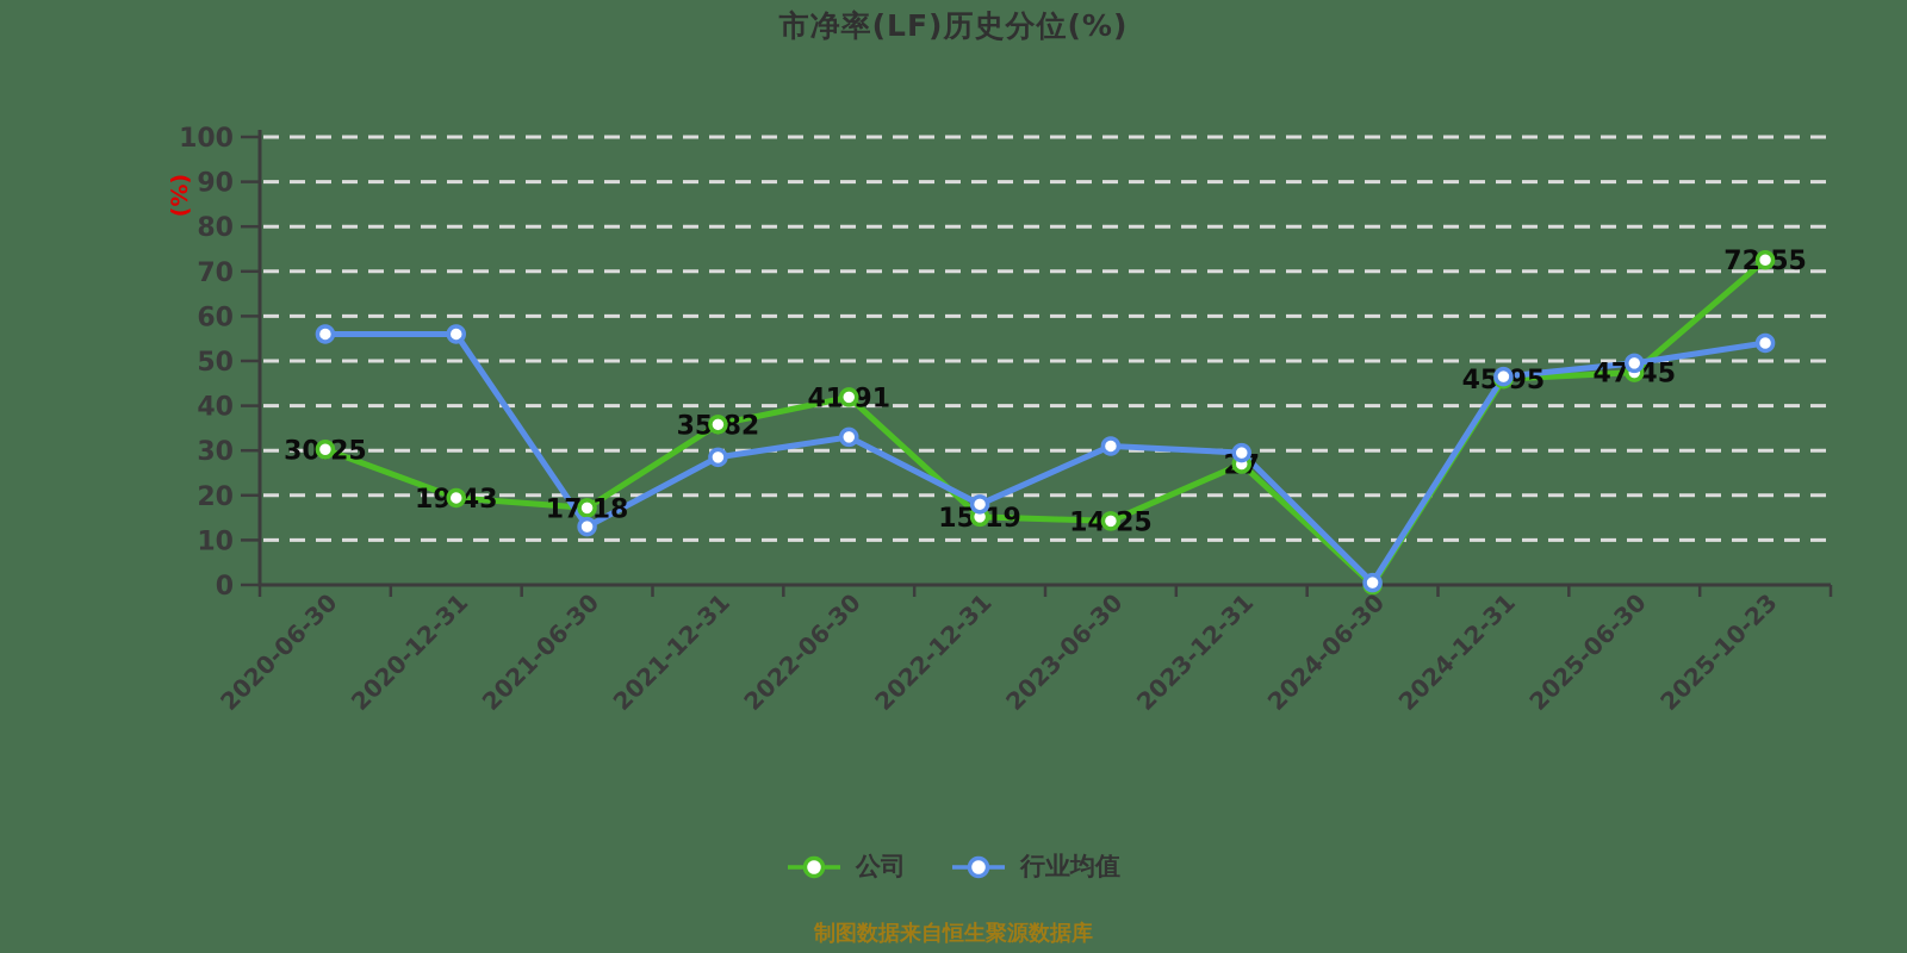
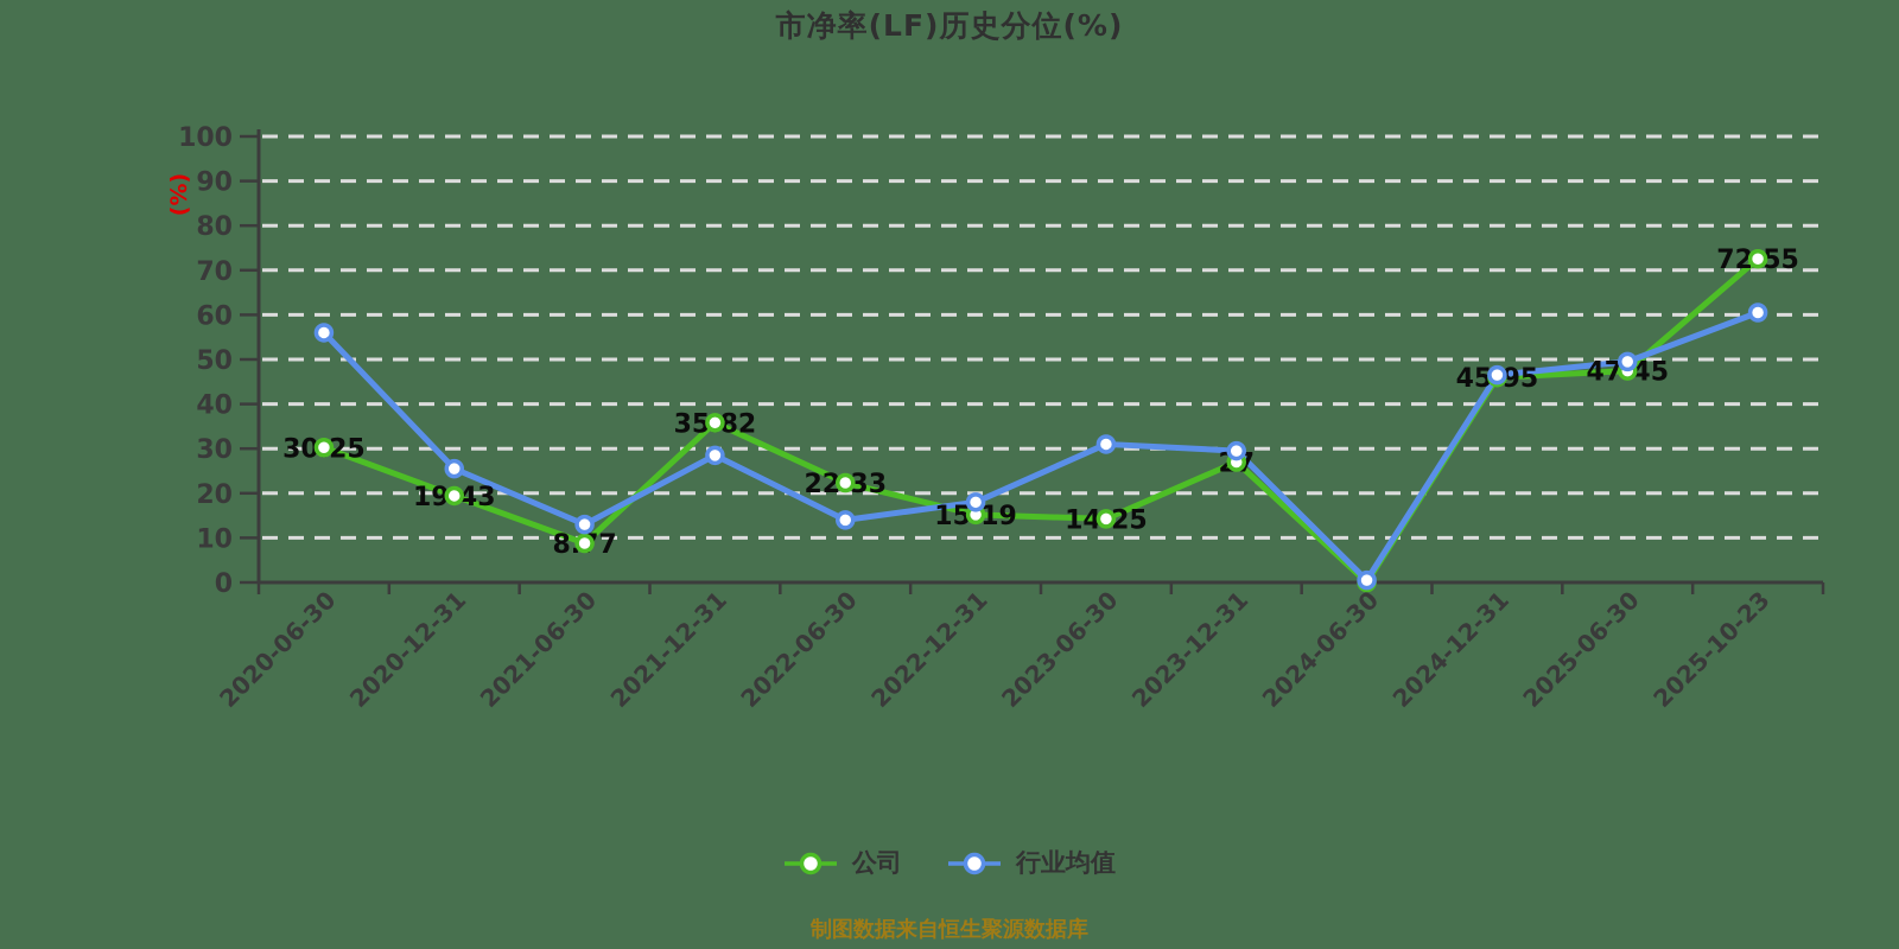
行业均值/2020-12-31: 56 -> 26
公司/2021-06-30: 17.18 -> 8.77
公司/2022-06-30: 41.91 -> 22.33
行业均值/2022-06-30: 33 -> 14
行业均值/2025-10-23: 54 -> 60
